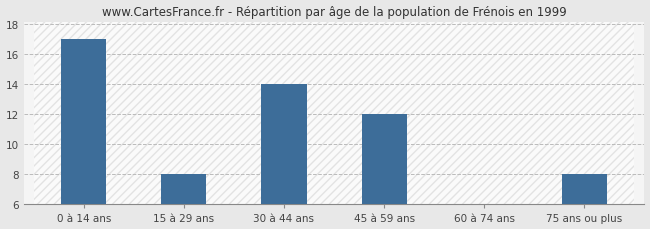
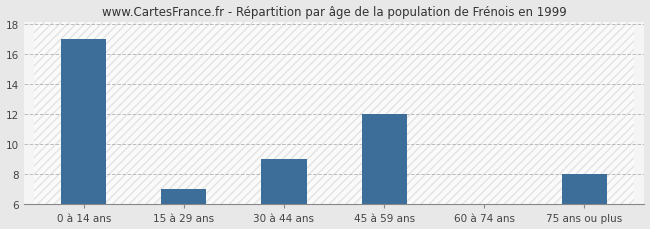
15 à 29 ans: 8 -> 7
30 à 44 ans: 14 -> 9
